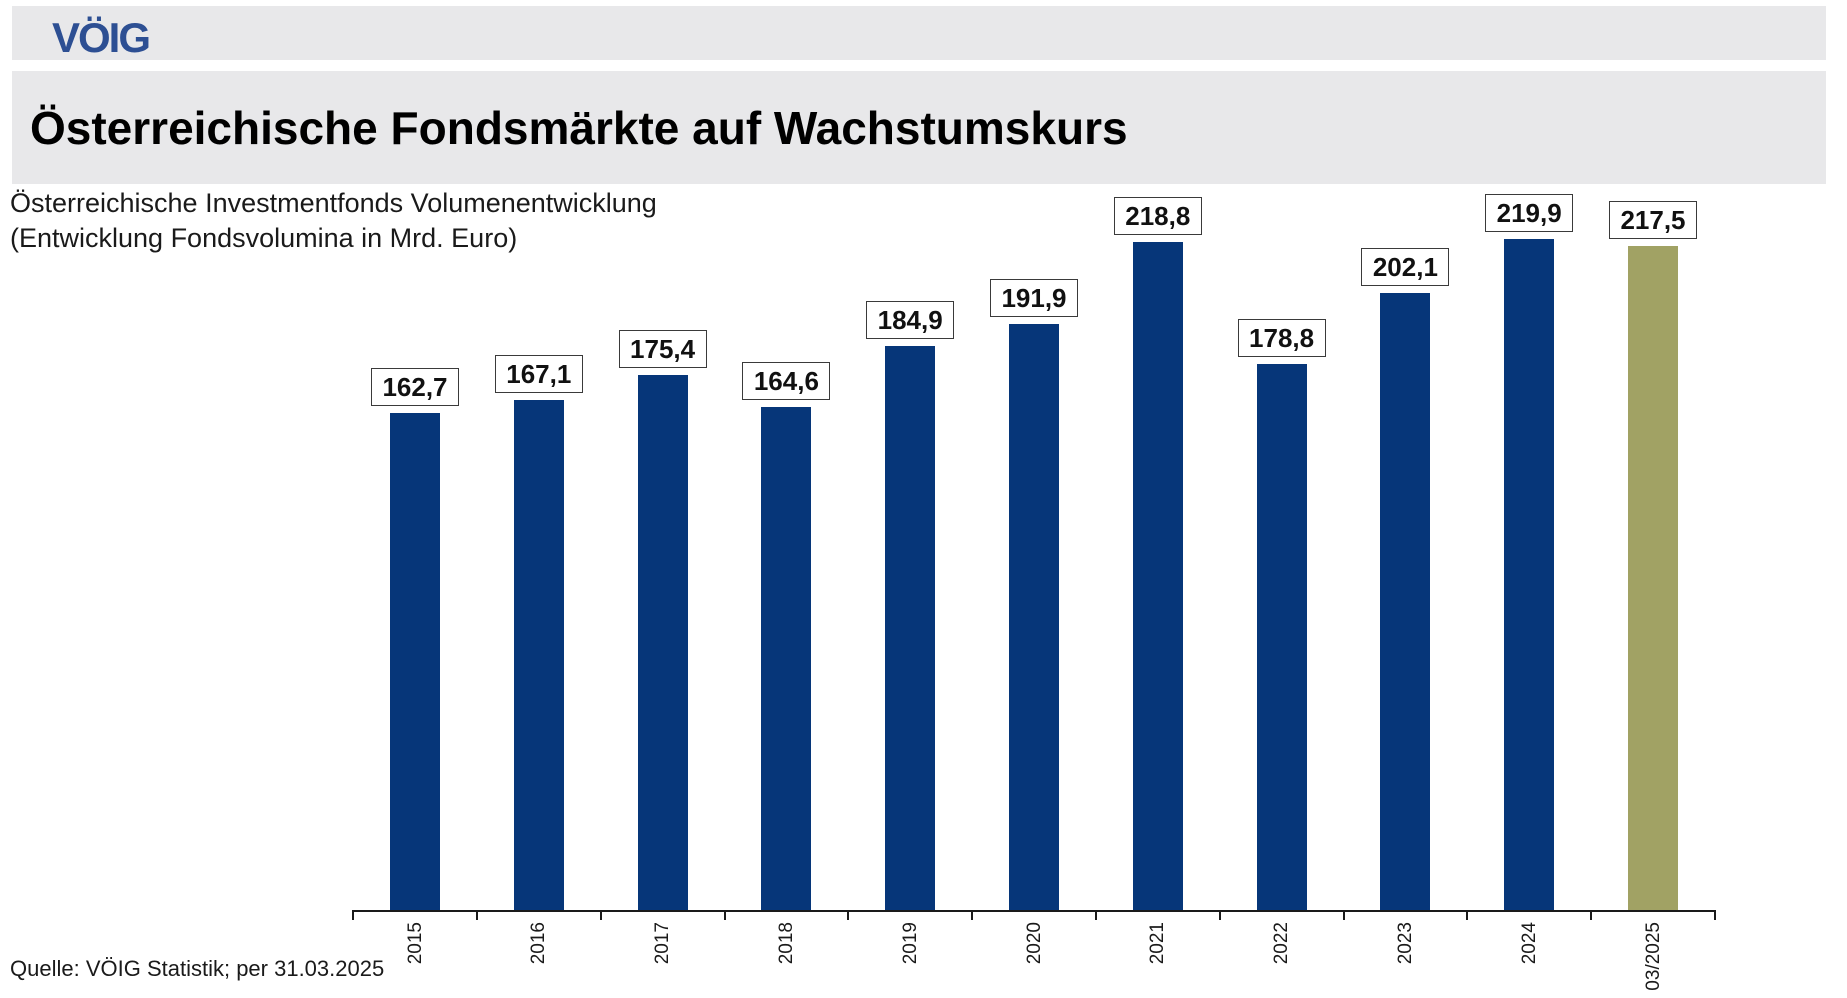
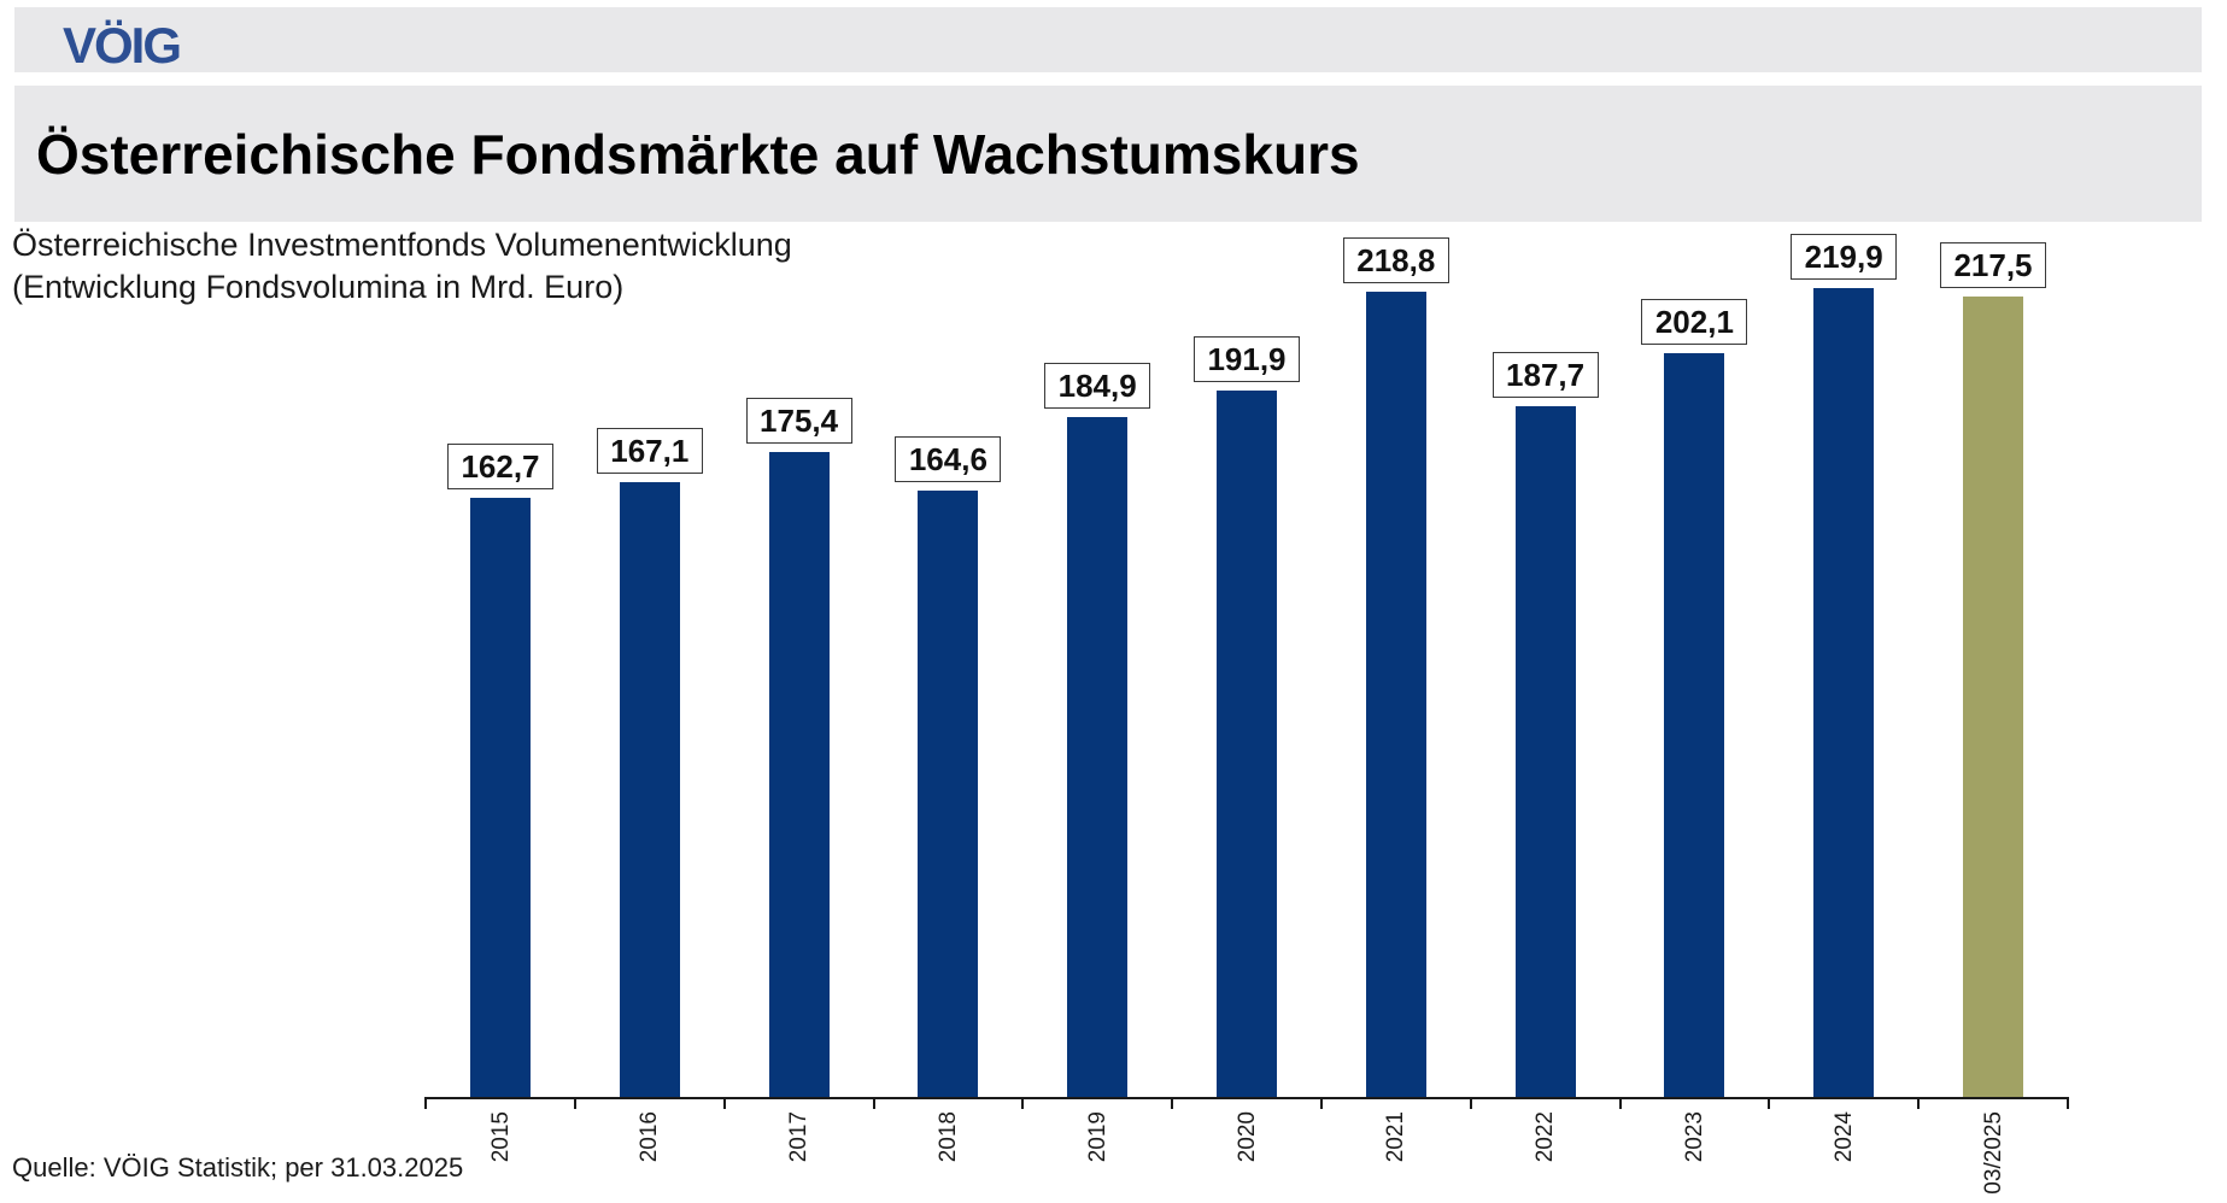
2022: 178,8 -> 187,7
